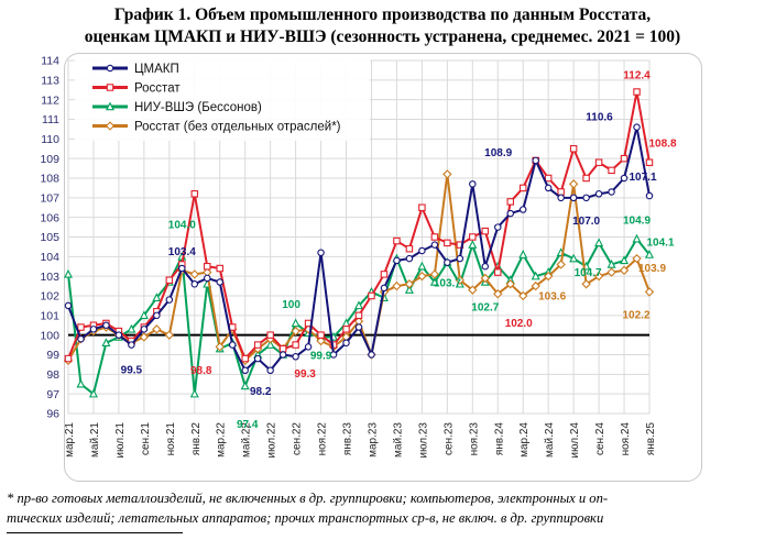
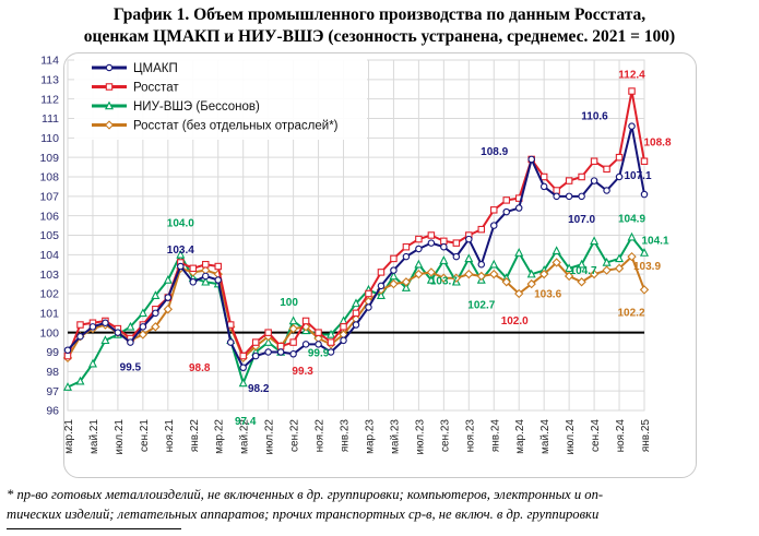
ЦМАКП/мар.21: 101.5 -> 99.1
НИУ-ВШЭ (Бессонов)/мар.21: 103.1 -> 97.2
НИУ-ВШЭ (Бессонов)/май.21: 97.0 -> 98.4
Росстат/ноя.21: 102.8 -> 101.8
Росстат (без отдельных отраслей*)/ноя.21: 100.0 -> 101.2
Росстат/янв.22: 107.2 -> 103.3
НИУ-ВШЭ (Бессонов)/янв.22: 97.0 -> 102.8
НИУ-ВШЭ (Бессонов)/мар.22: 99.3 -> 102.5
Росстат (без отдельных отраслей*)/мар.22: 99.4 -> 103.0
ЦМАКП/июл.22: 98.2 -> 99.0
ЦМАКП/ноя.22: 104.2 -> 99.4
ЦМАКП/мар.23: 99.0 -> 101.3
Росстат (без отдельных отраслей*)/мар.23: 99.0 -> 101.6
ЦМАКП/май.23: 103.8 -> 103.2
Росстат/май.23: 104.8 -> 103.8
НИУ-ВШЭ (Бессонов)/май.23: 103.9 -> 102.9
Росстат/июл.23: 106.5 -> 104.8
ЦМАКП/сен.23: 103.7 -> 104.4
Росстат (без отдельных отраслей*)/сен.23: 108.2 -> 102.8
ЦМАКП/ноя.23: 107.7 -> 104.8
НИУ-ВШЭ (Бессонов)/ноя.23: 104.6 -> 103.8
Росстат (без отдельных отраслей*)/ноя.23: 102.3 -> 103.0
Росстат/янв.24: 103.2 -> 106.3
Росстат (без отдельных отраслей*)/янв.24: 102.1 -> 103.0
Росстат/мар.24: 107.5 -> 106.9
Росстат/июл.24: 109.5 -> 107.8
НИУ-ВШЭ (Бессонов)/июл.24: 103.9 -> 103.3
Росстат (без отдельных отраслей*)/июл.24: 107.7 -> 102.9
ЦМАКП/сен.24: 107.2 -> 107.8
